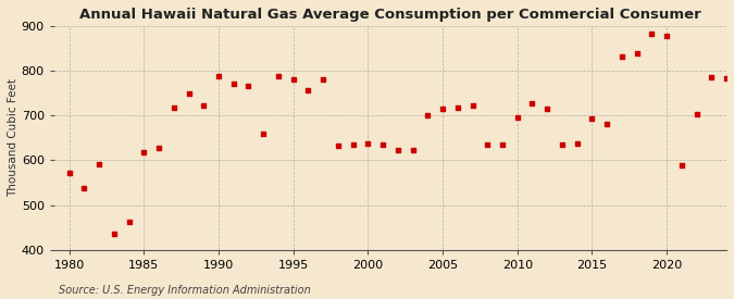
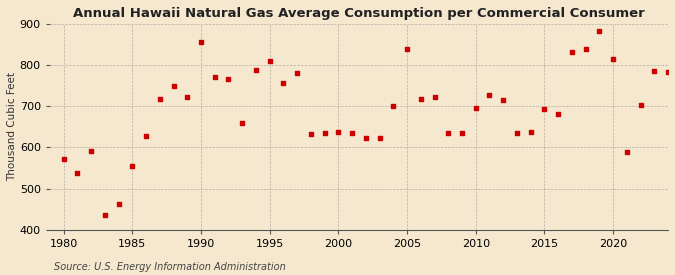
1985: 617 -> 555
1990: 788 -> 855
1995: 780 -> 810
2005: 715 -> 840
2020: 877 -> 815
